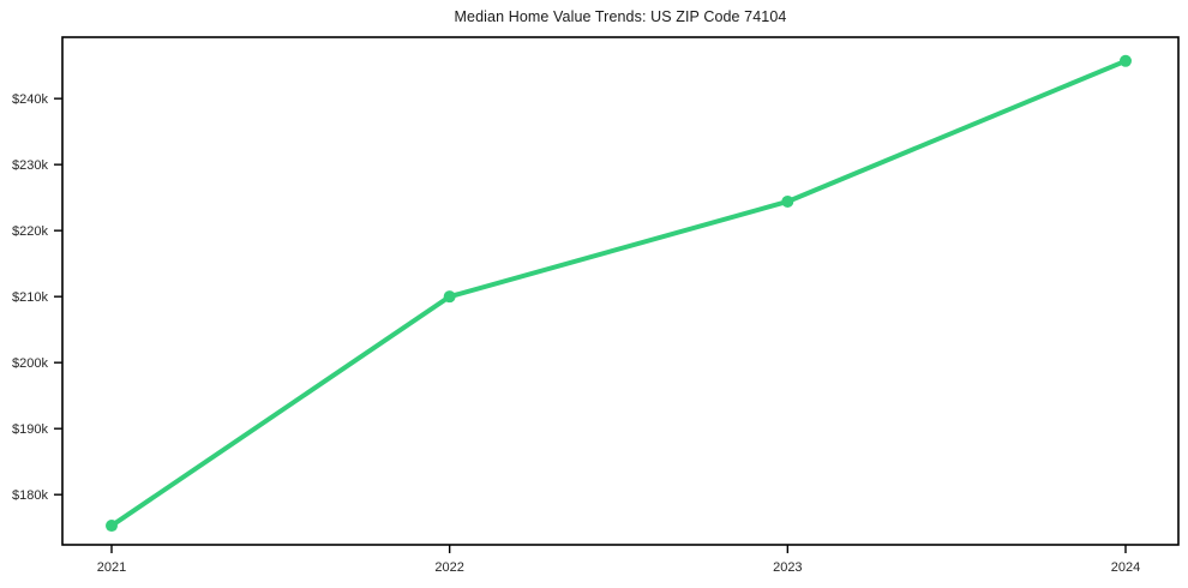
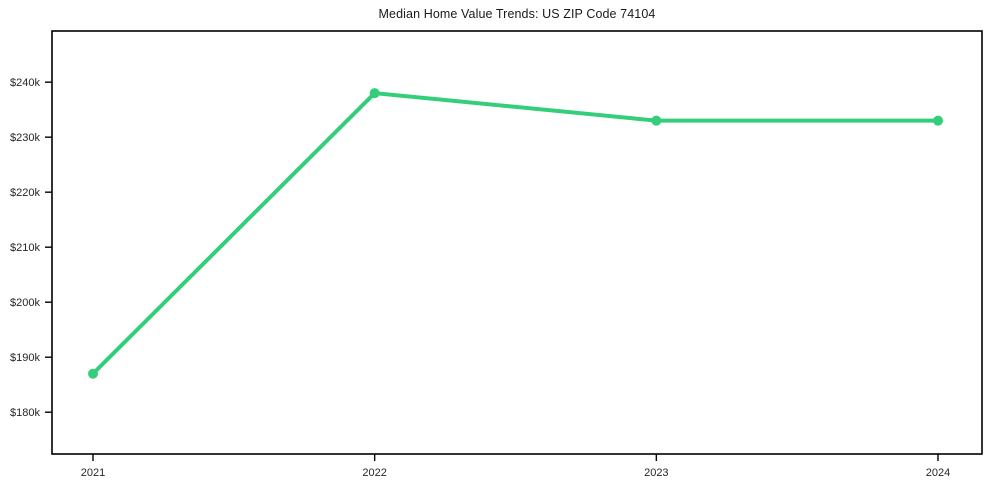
2021: $175k -> $187k
2022: $210k -> $238k
2023: $224k -> $233k
2024: $246k -> $233k
